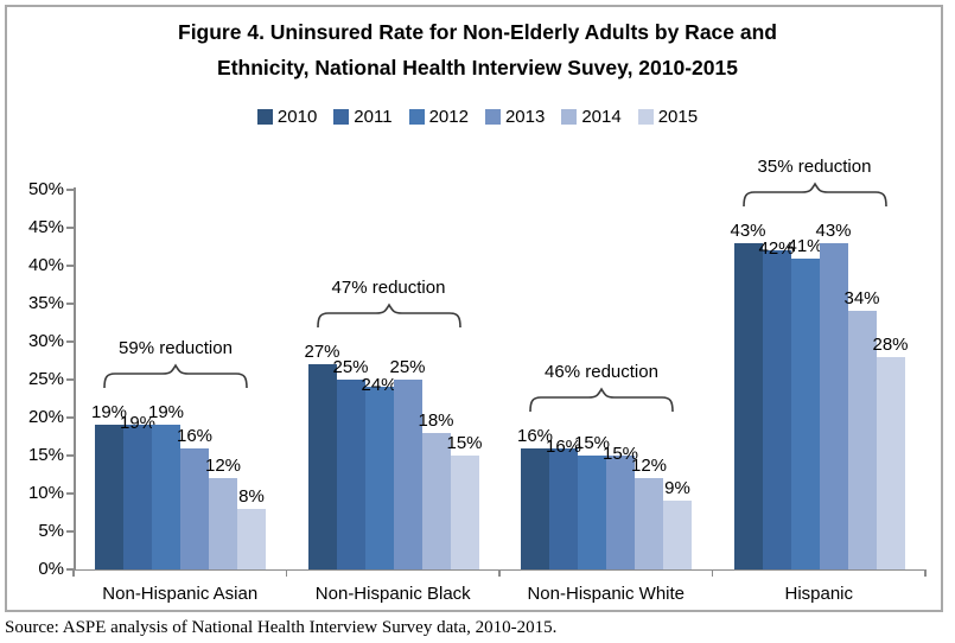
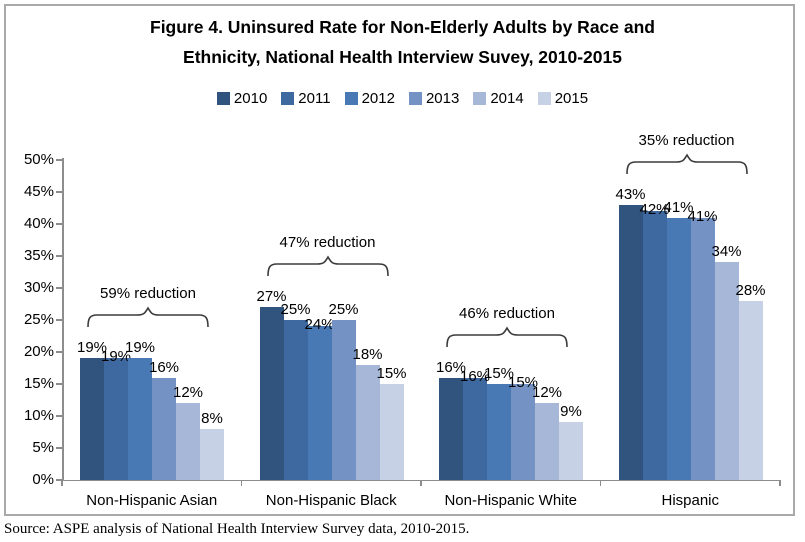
2013/Hispanic: 43% -> 41%
